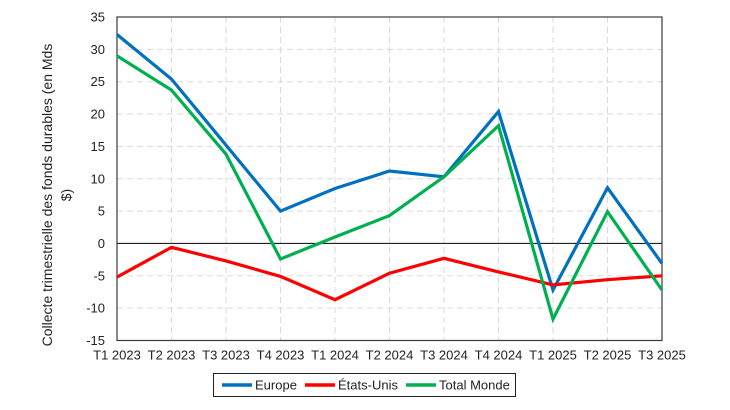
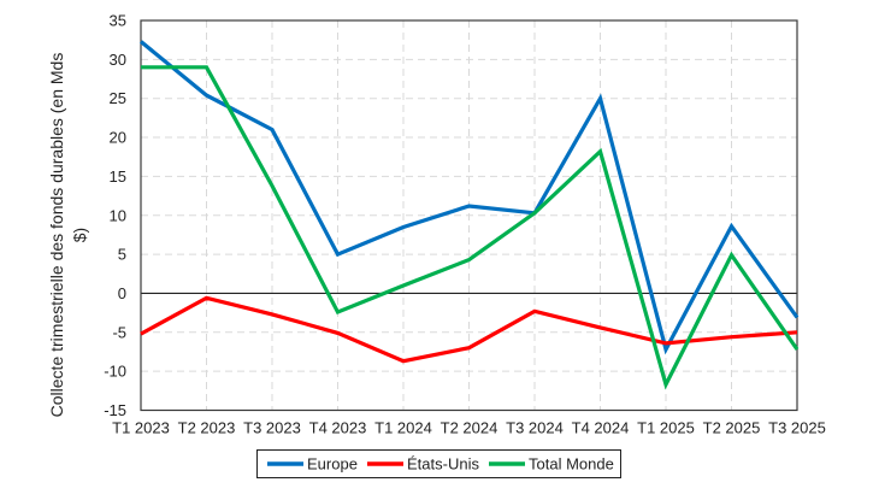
Total Monde/T2 2023: 24 -> 29
Europe/T3 2023: 15 -> 21
États-Unis/T2 2024: -5 -> -7
Europe/T4 2024: 20 -> 25
